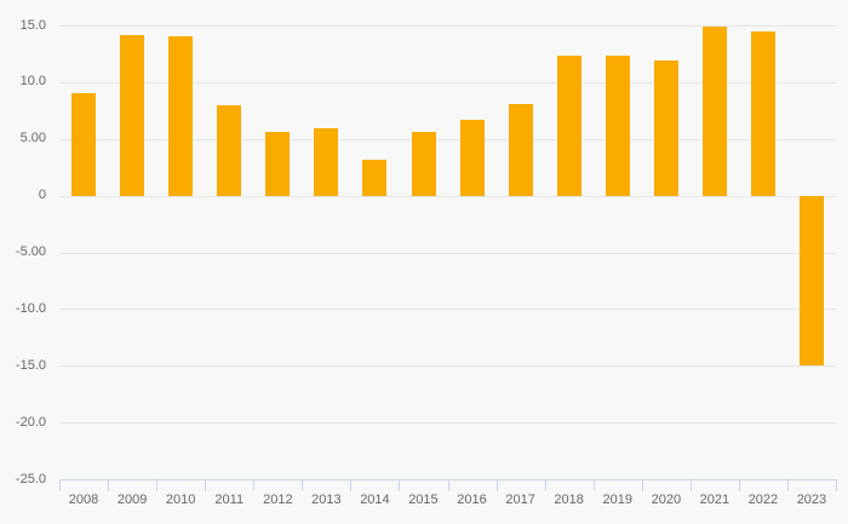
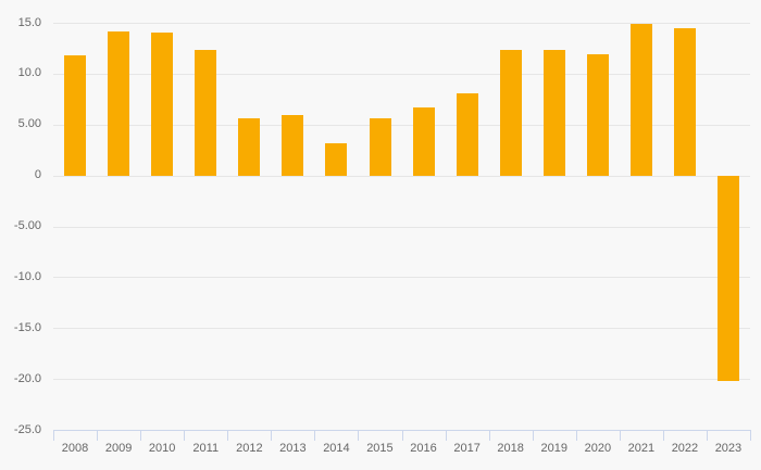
2008: 9 -> 12
2011: 8 -> 12
2023: -15 -> -20
